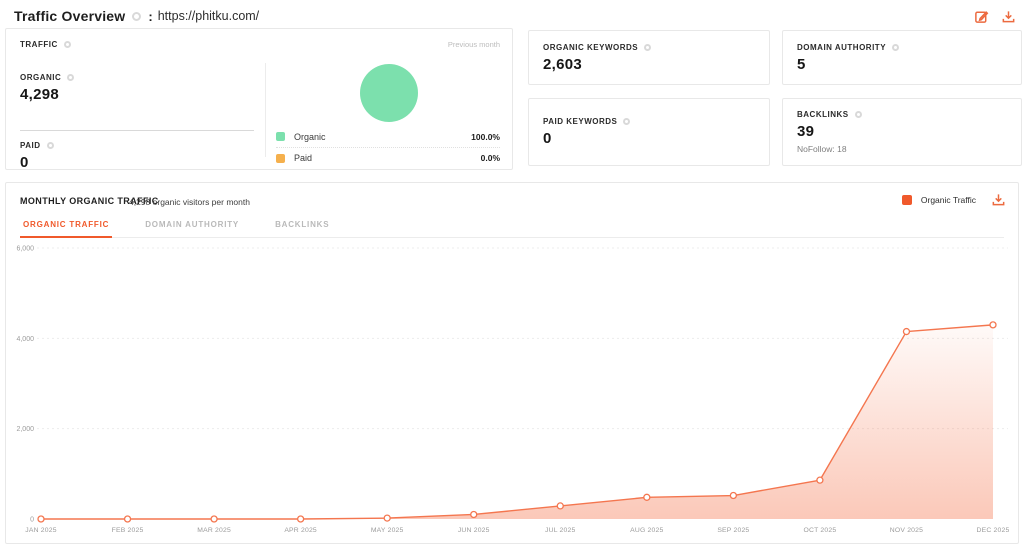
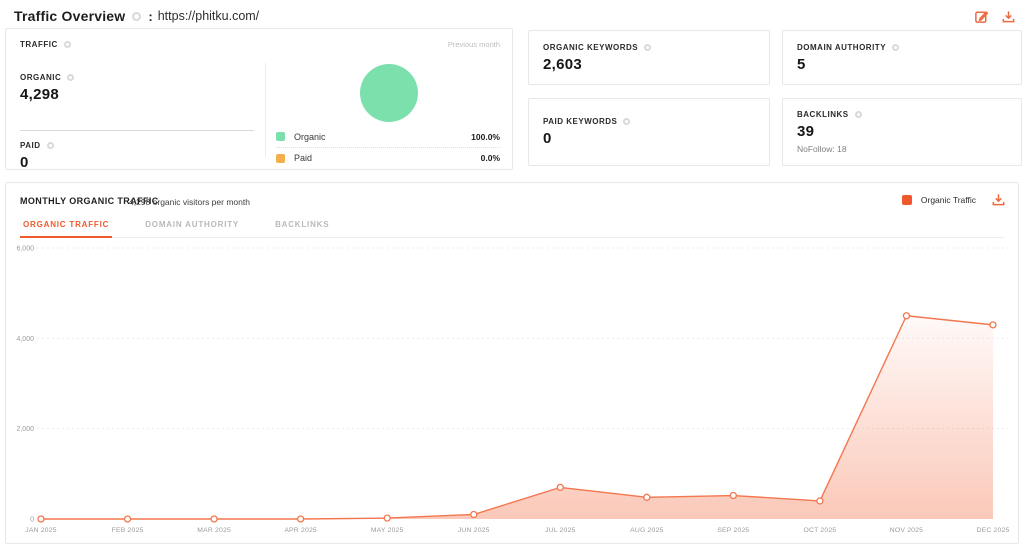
JUL 2025: 300 -> 700
OCT 2025: 900 -> 400
NOV 2025: 4200 -> 4500
